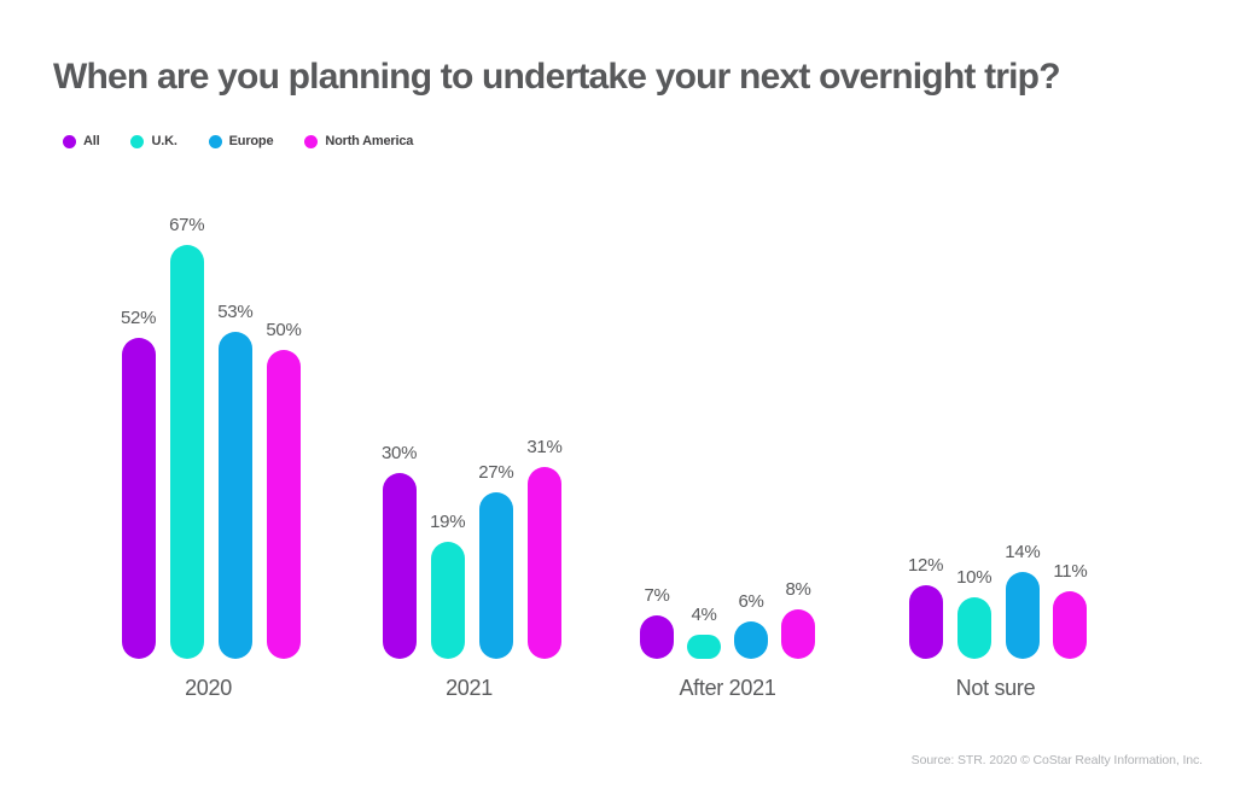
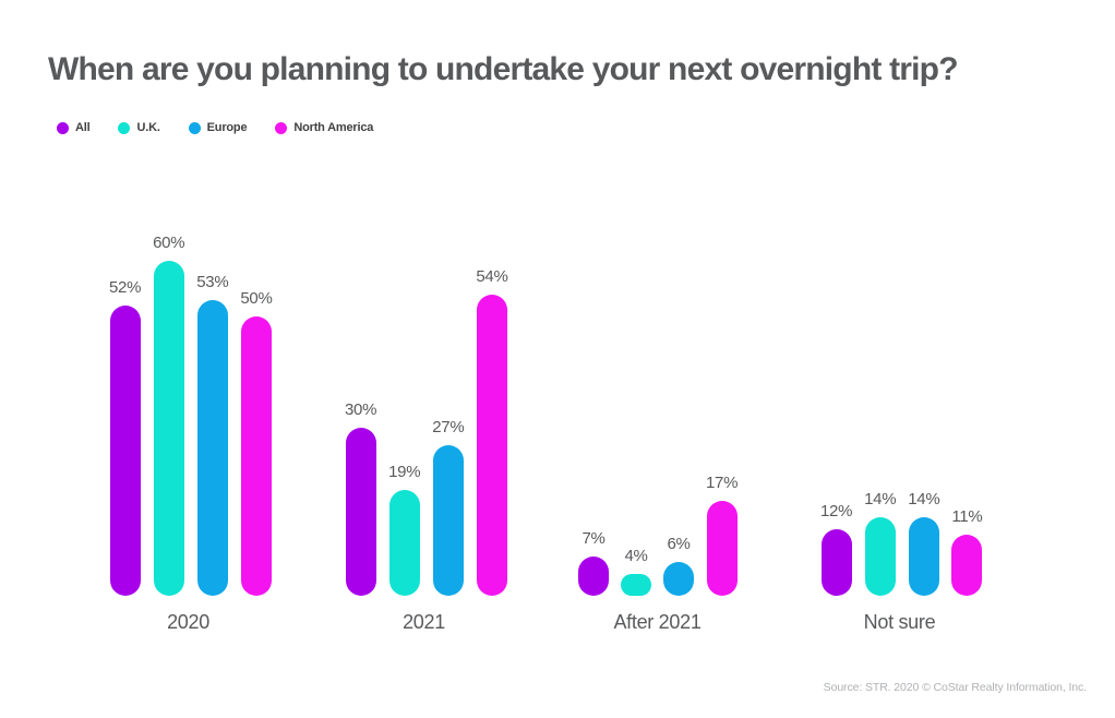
U.K./2020: 67% -> 60%
North America/2021: 31% -> 54%
North America/After 2021: 8% -> 17%
U.K./Not sure: 10% -> 14%
